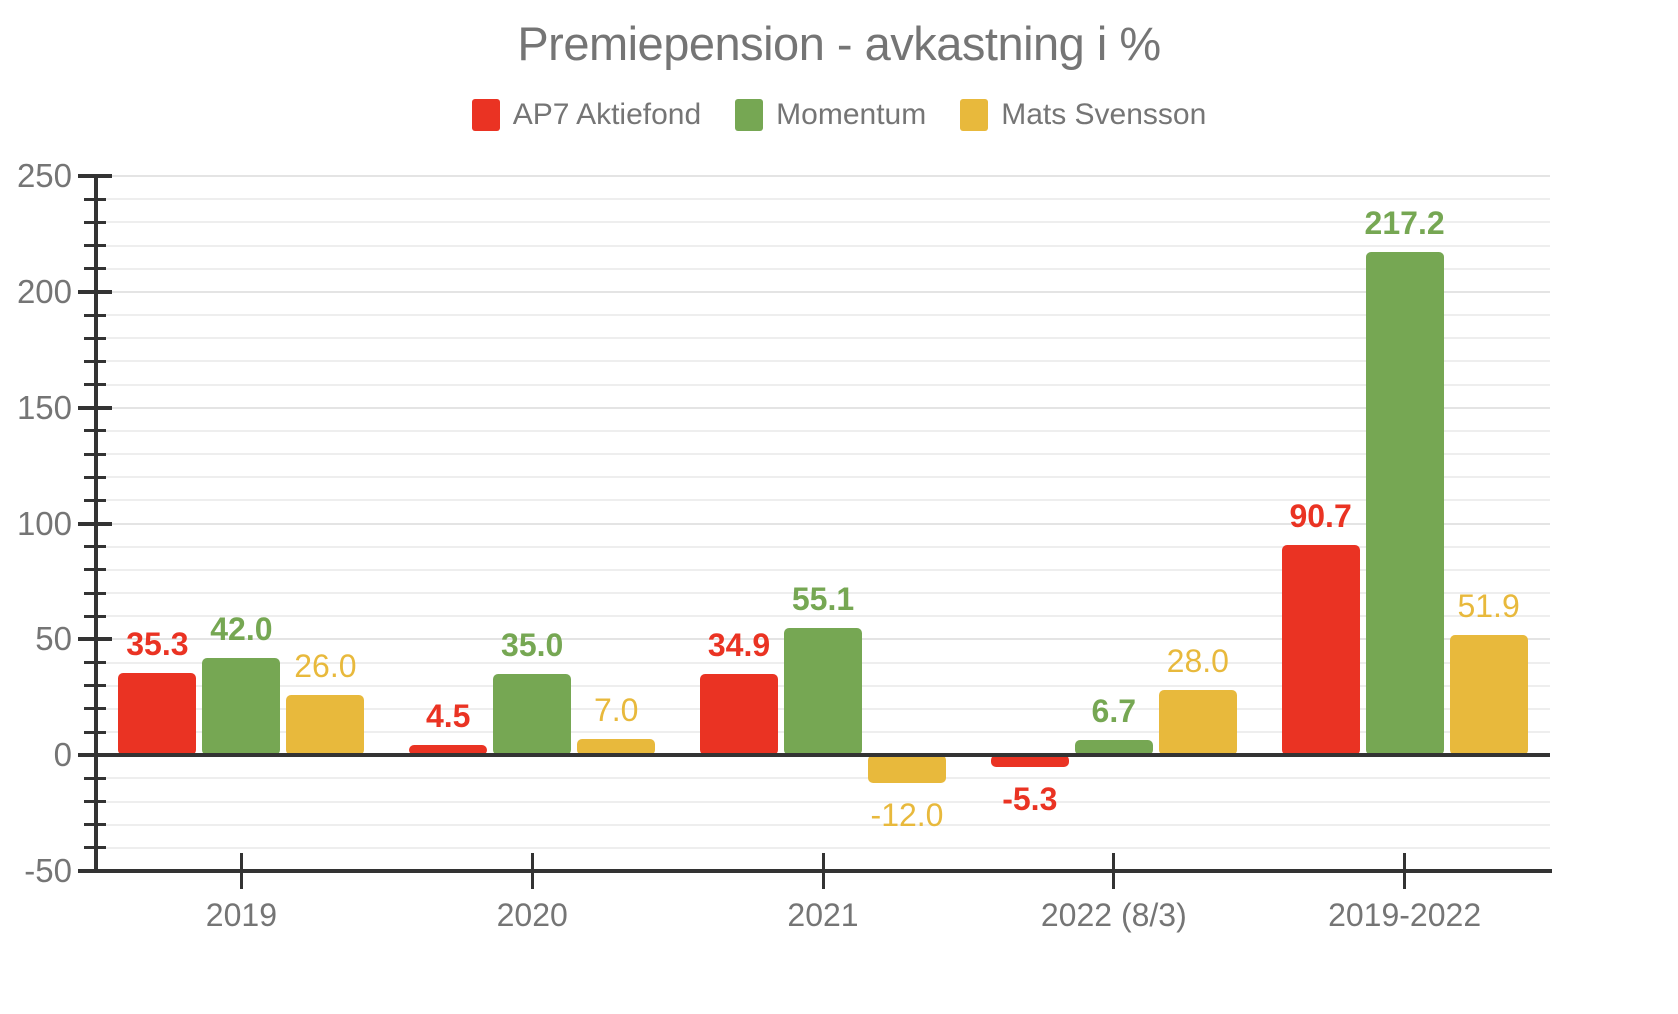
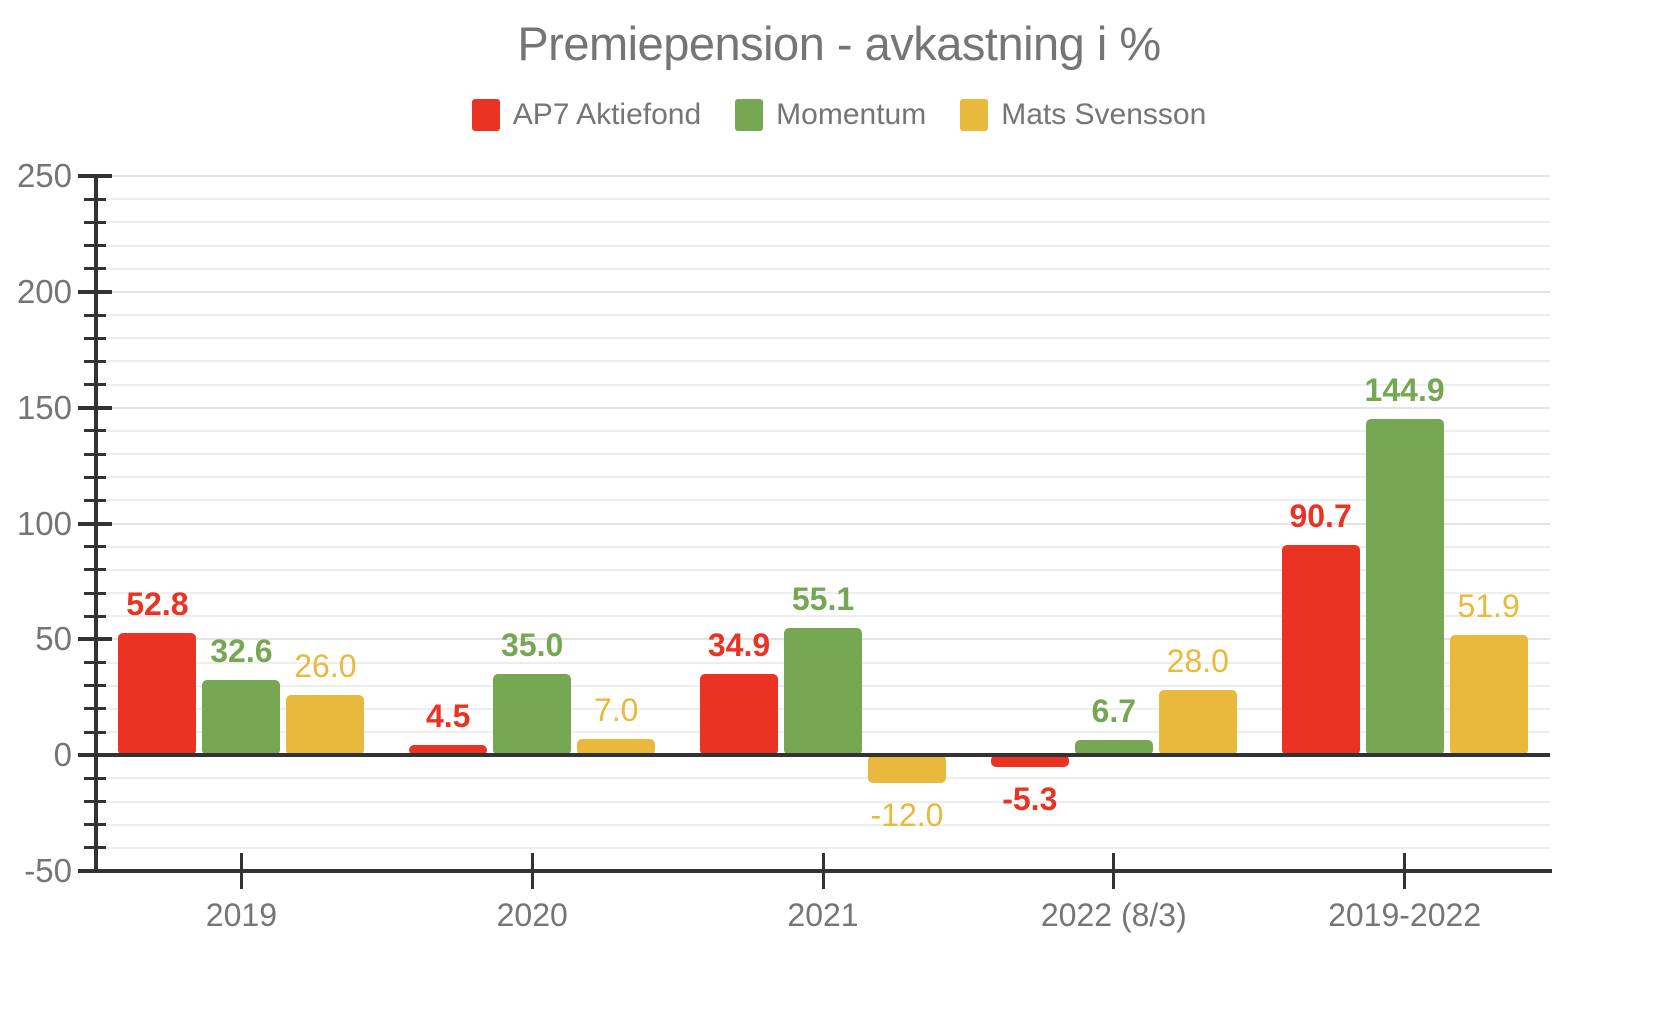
AP7 Aktiefond/2019: 35.3 -> 52.8
Momentum/2019: 42.0 -> 32.6
Momentum/2019-2022: 217.2 -> 144.9
